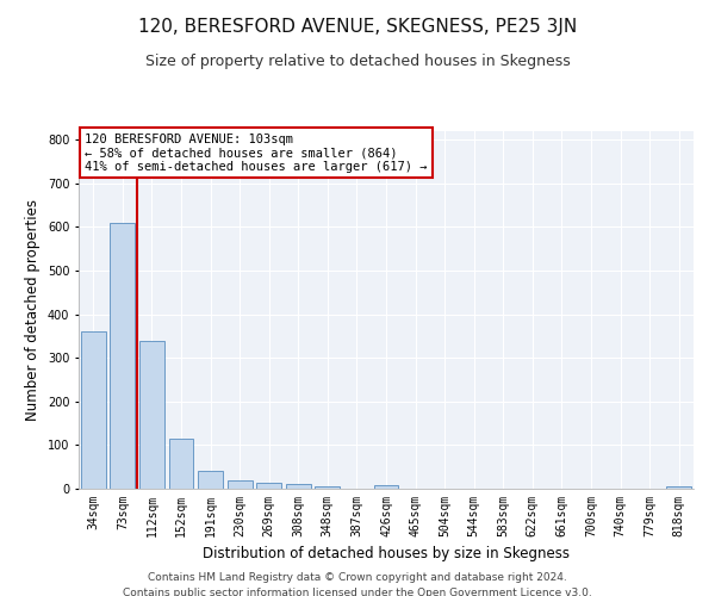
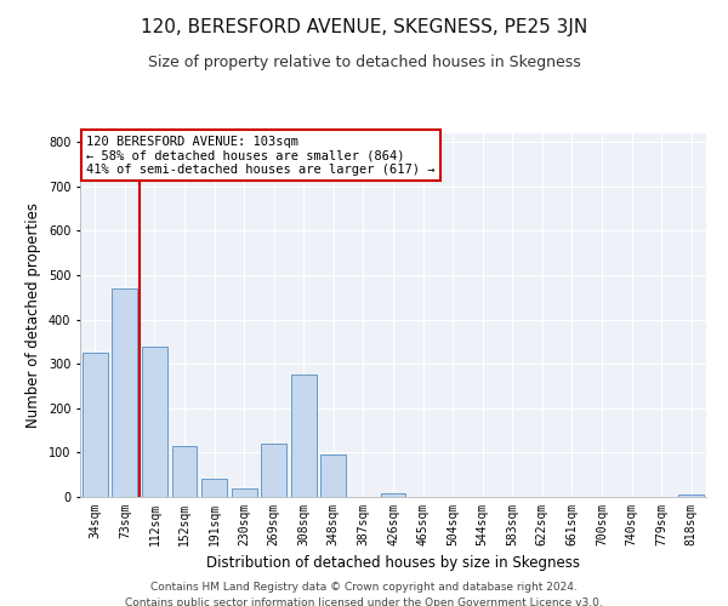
34sqm: 360 -> 325
73sqm: 610 -> 470
269sqm: 15 -> 120
308sqm: 10 -> 275
348sqm: 6 -> 95
